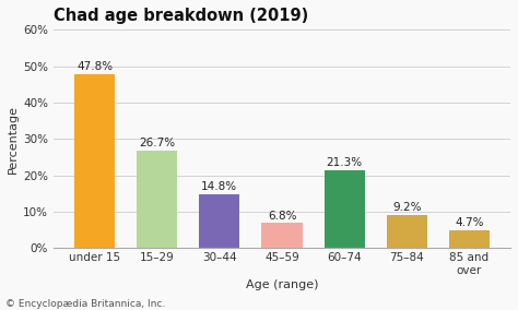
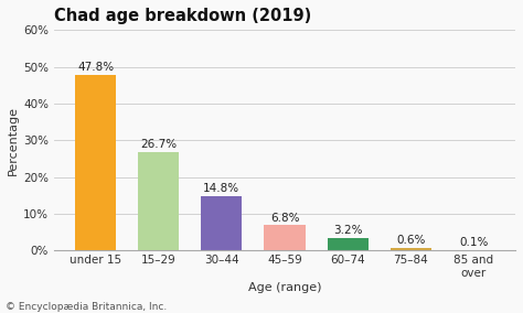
60–74: 21.3% -> 3.2%
75–84: 9.2% -> 0.6%
85 and over: 4.7% -> 0.1%
